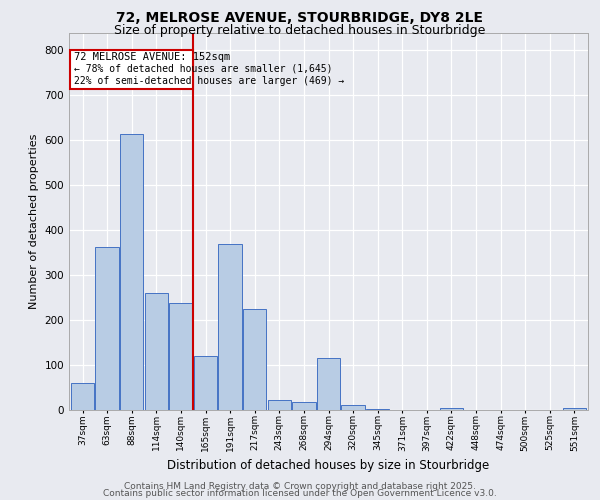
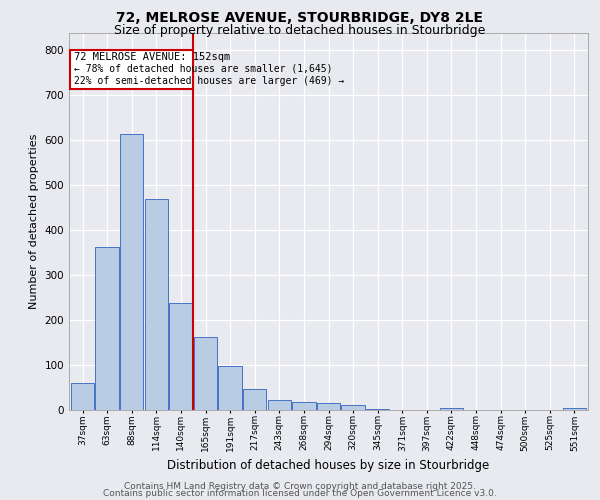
114sqm: 260 -> 470
165sqm: 120 -> 162
191sqm: 370 -> 98
217sqm: 225 -> 47
294sqm: 115 -> 15
